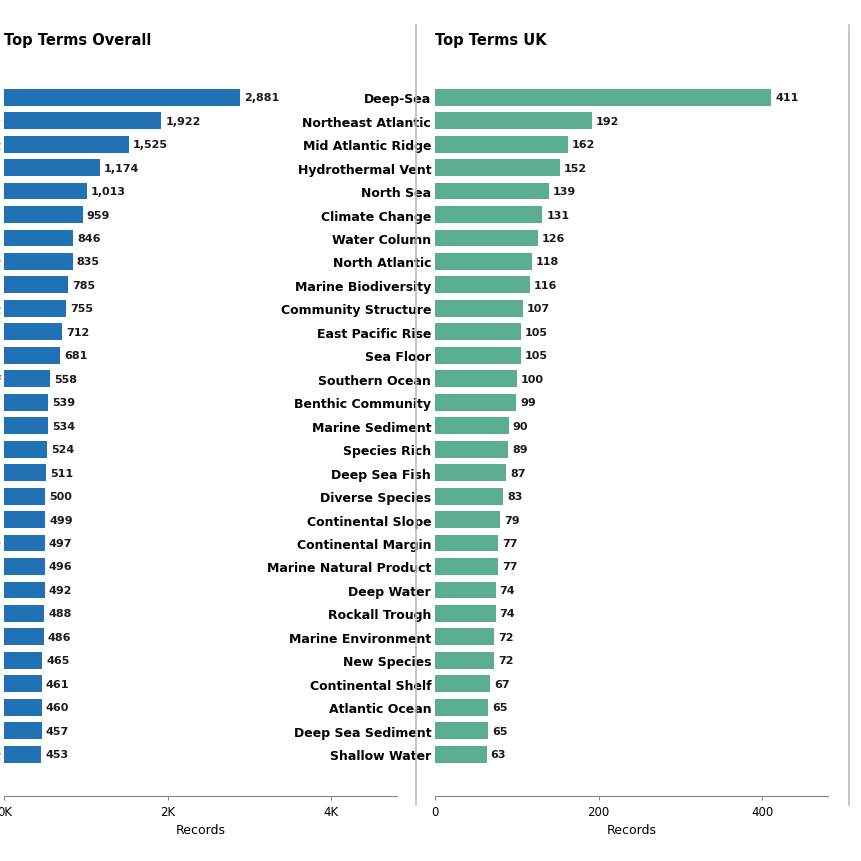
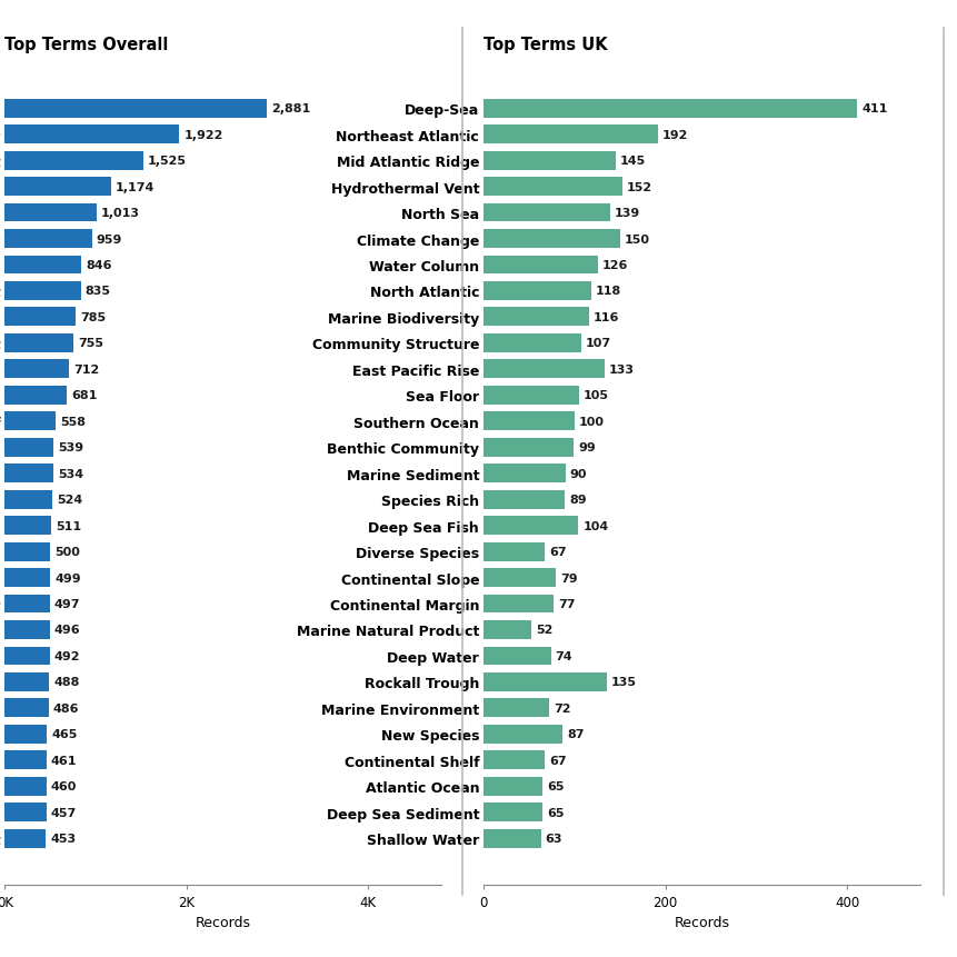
Top Terms UK/Mid Atlantic Ridge: 162 -> 145
Top Terms UK/Climate Change: 131 -> 150
Top Terms UK/East Pacific Rise: 105 -> 133
Top Terms UK/Deep Sea Fish: 87 -> 104
Top Terms UK/Diverse Species: 83 -> 67
Top Terms UK/Marine Natural Product: 77 -> 52
Top Terms UK/Rockall Trough: 74 -> 135
Top Terms UK/New Species: 72 -> 87
